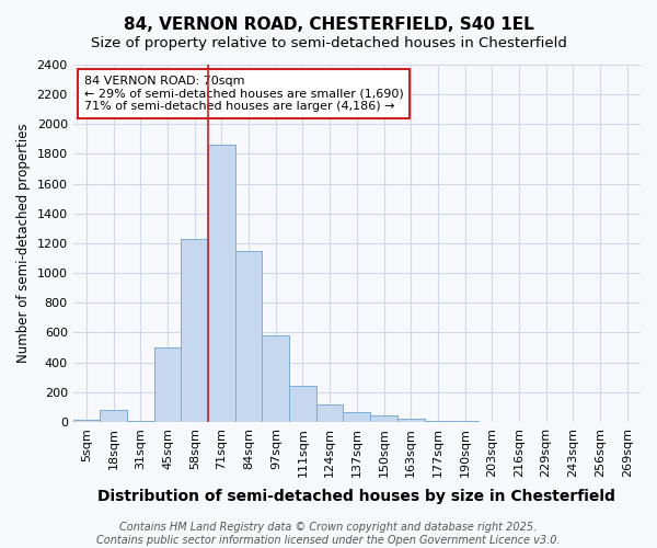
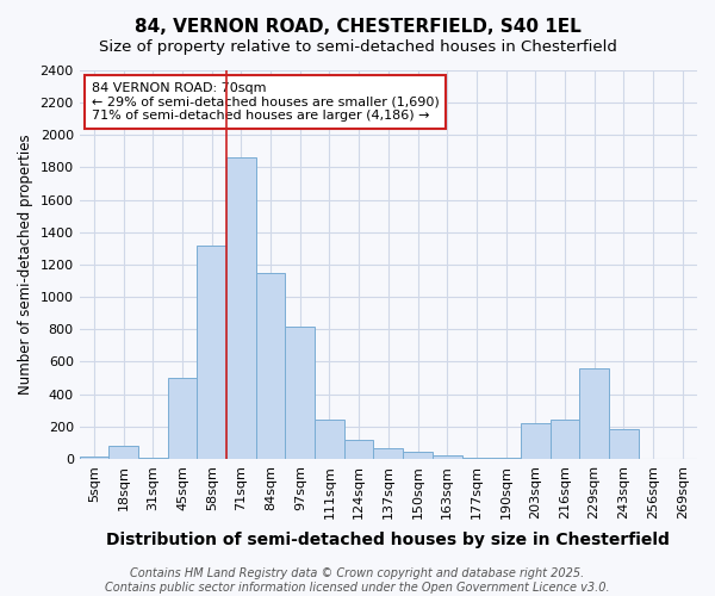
58sqm: 1230 -> 1320
97sqm: 580 -> 820
203sqm: 0 -> 220
216sqm: 0 -> 240
229sqm: 0 -> 560
243sqm: 0 -> 180
